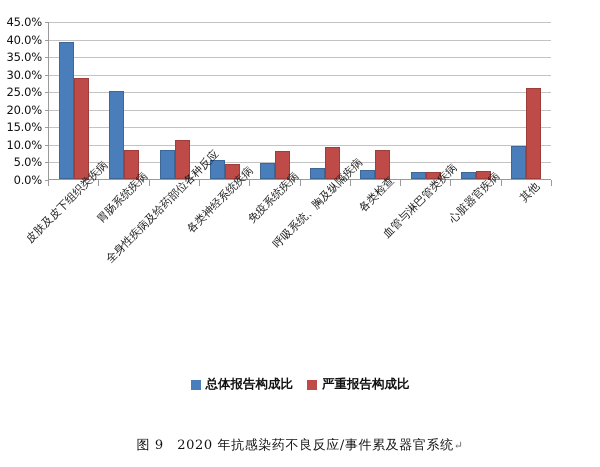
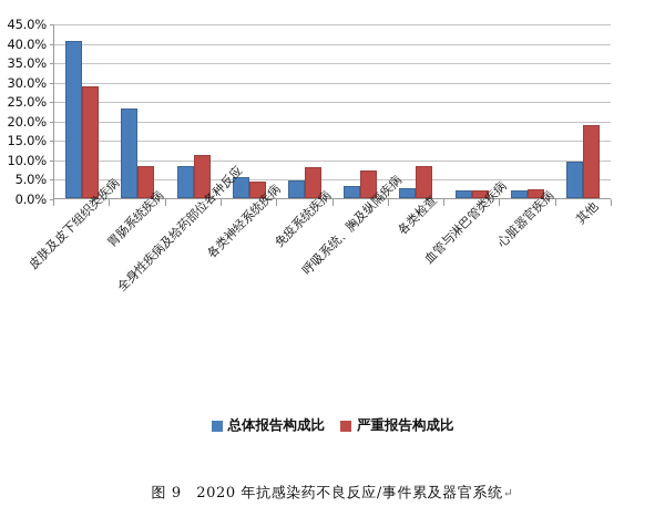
总体报告构成比/皮肤及皮下组织类疾病: 39% -> 40%
总体报告构成比/胃肠系统疾病: 25% -> 23%
严重报告构成比/呼吸系统、胸及纵隔疾病: 9% -> 7%
严重报告构成比/其他: 26% -> 19%
